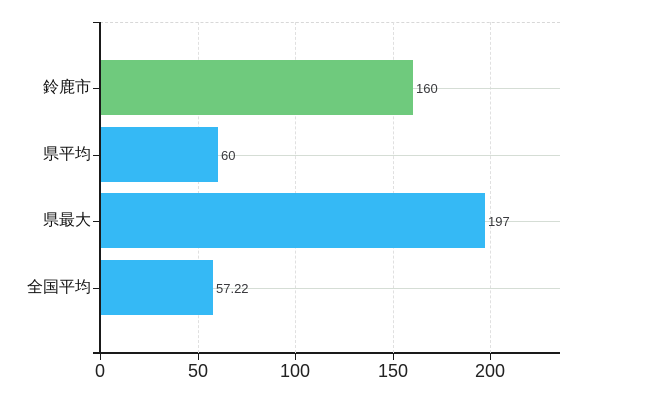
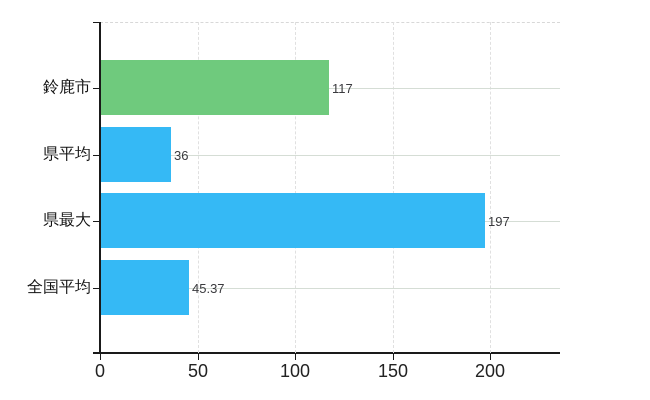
鈴鹿市: 160 -> 117
県平均: 60 -> 36
全国平均: 57.22 -> 45.37
